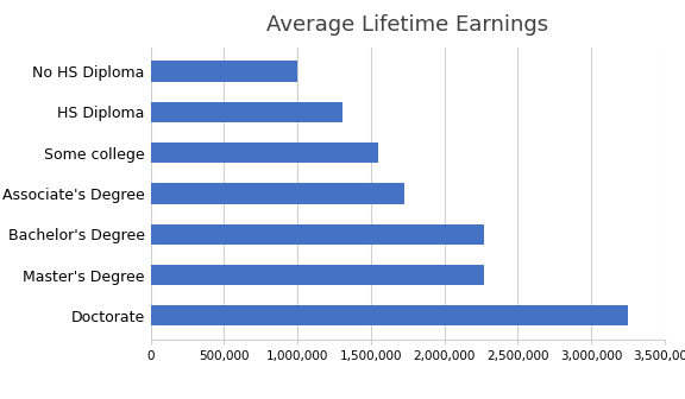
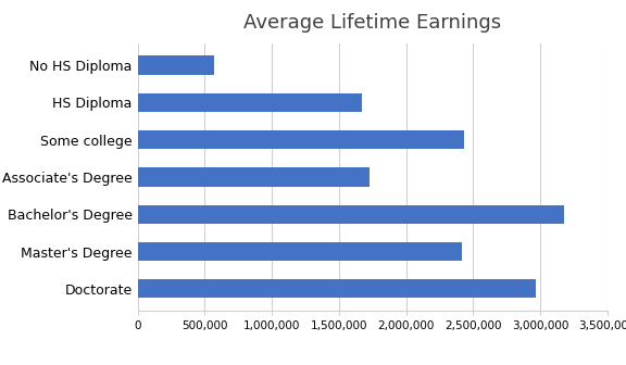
No HS Diploma: 1,000,000 -> 570,000
HS Diploma: 1,300,000 -> 1,670,000
Some college: 1,550,000 -> 2,430,000
Bachelor's Degree: 2,270,000 -> 3,180,000
Master's Degree: 2,270,000 -> 2,420,000
Doctorate: 3,250,000 -> 2,970,000
